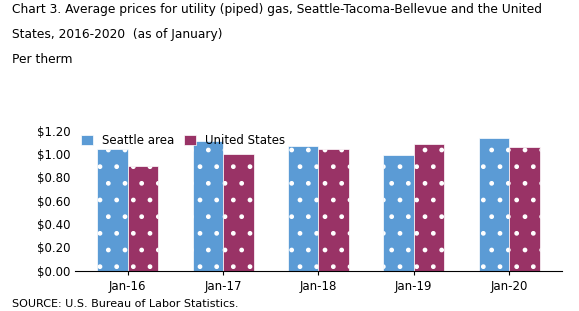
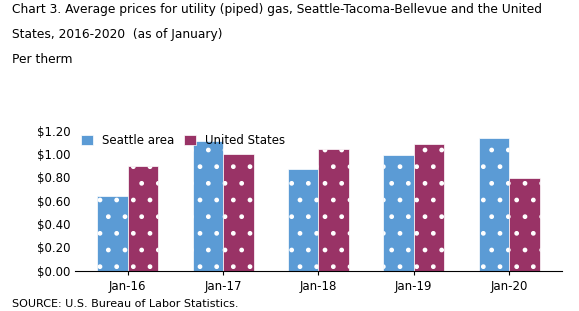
Seattle area/Jan-16: $1.05 -> $0.64
Seattle area/Jan-18: $1.07 -> $0.87
United States/Jan-20: $1.06 -> $0.79
